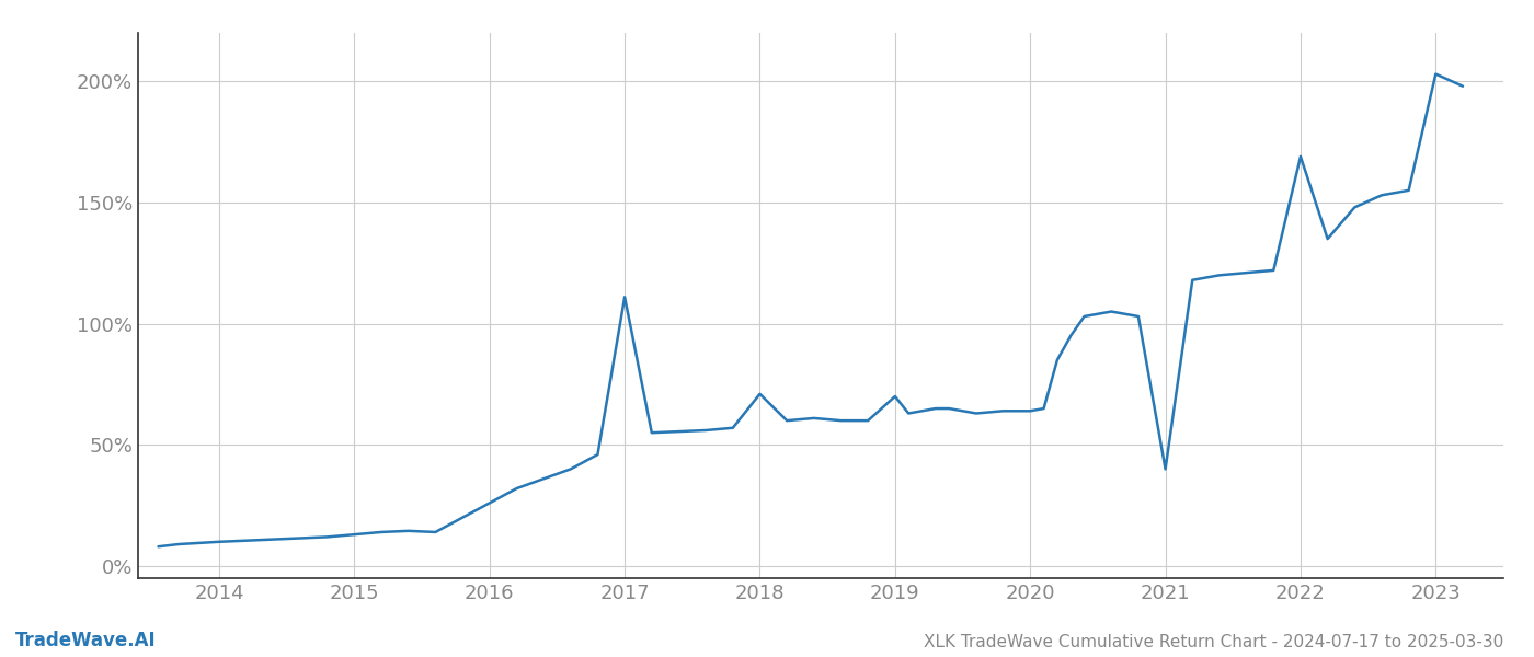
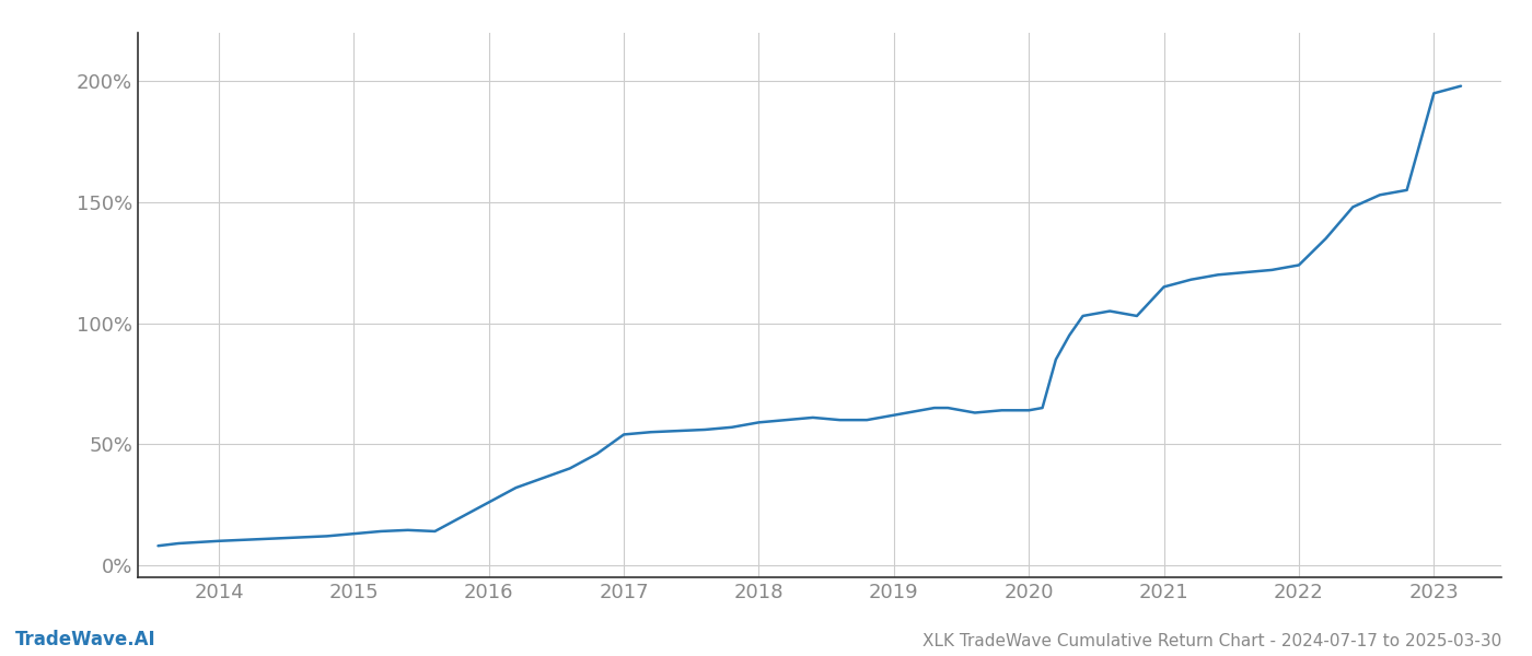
2017: 111.0% -> 54.0%
2018: 71.0% -> 59.0%
2019: 70.0% -> 62.0%
2021: 40.0% -> 115.0%
2022: 169.0% -> 124.0%
2023: 203.0% -> 195.0%
